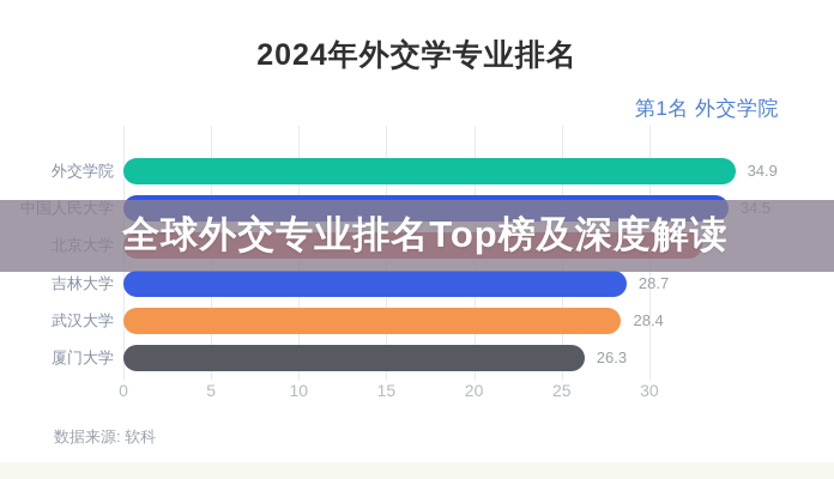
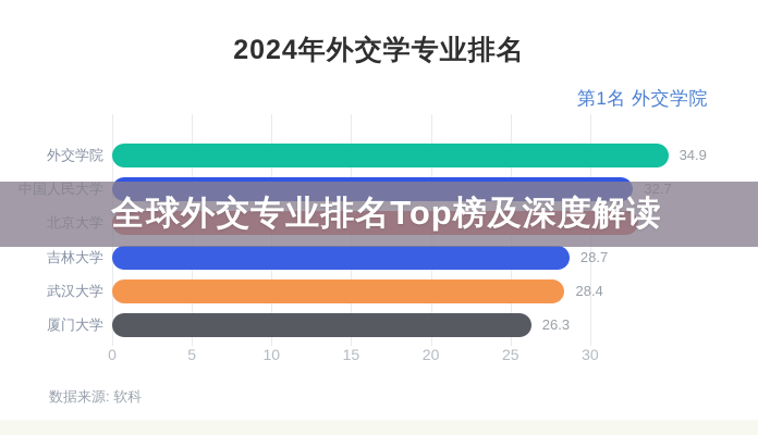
中国人民大学: 34.5 -> 32.7
